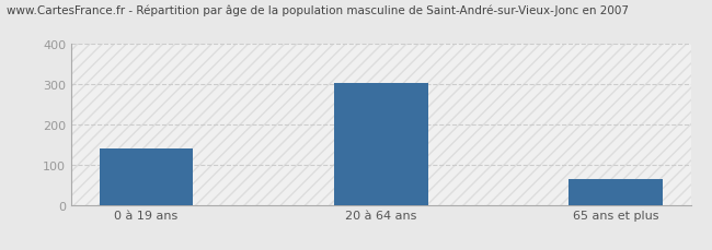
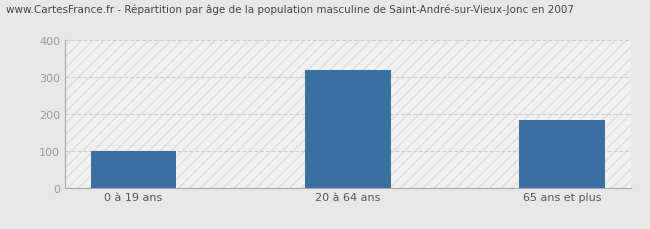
0 à 19 ans: 140 -> 100
20 à 64 ans: 303 -> 320
65 ans et plus: 65 -> 185
